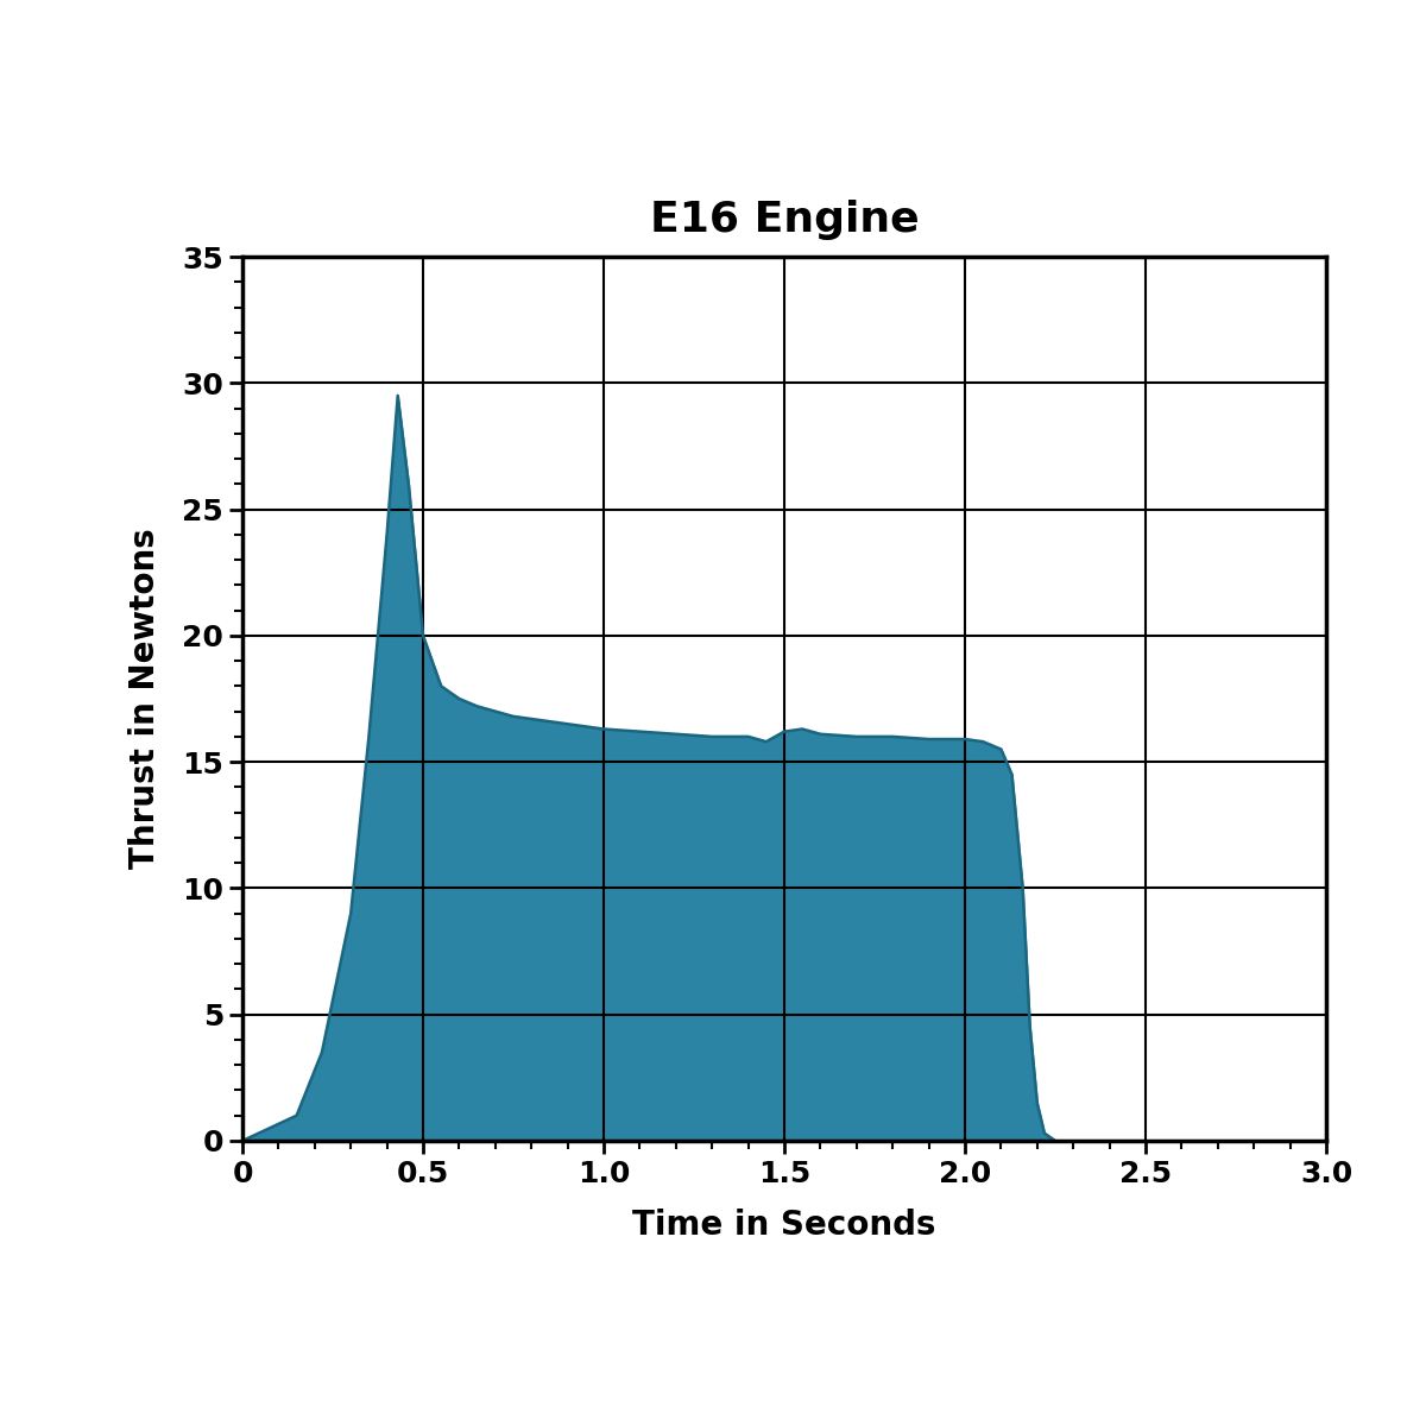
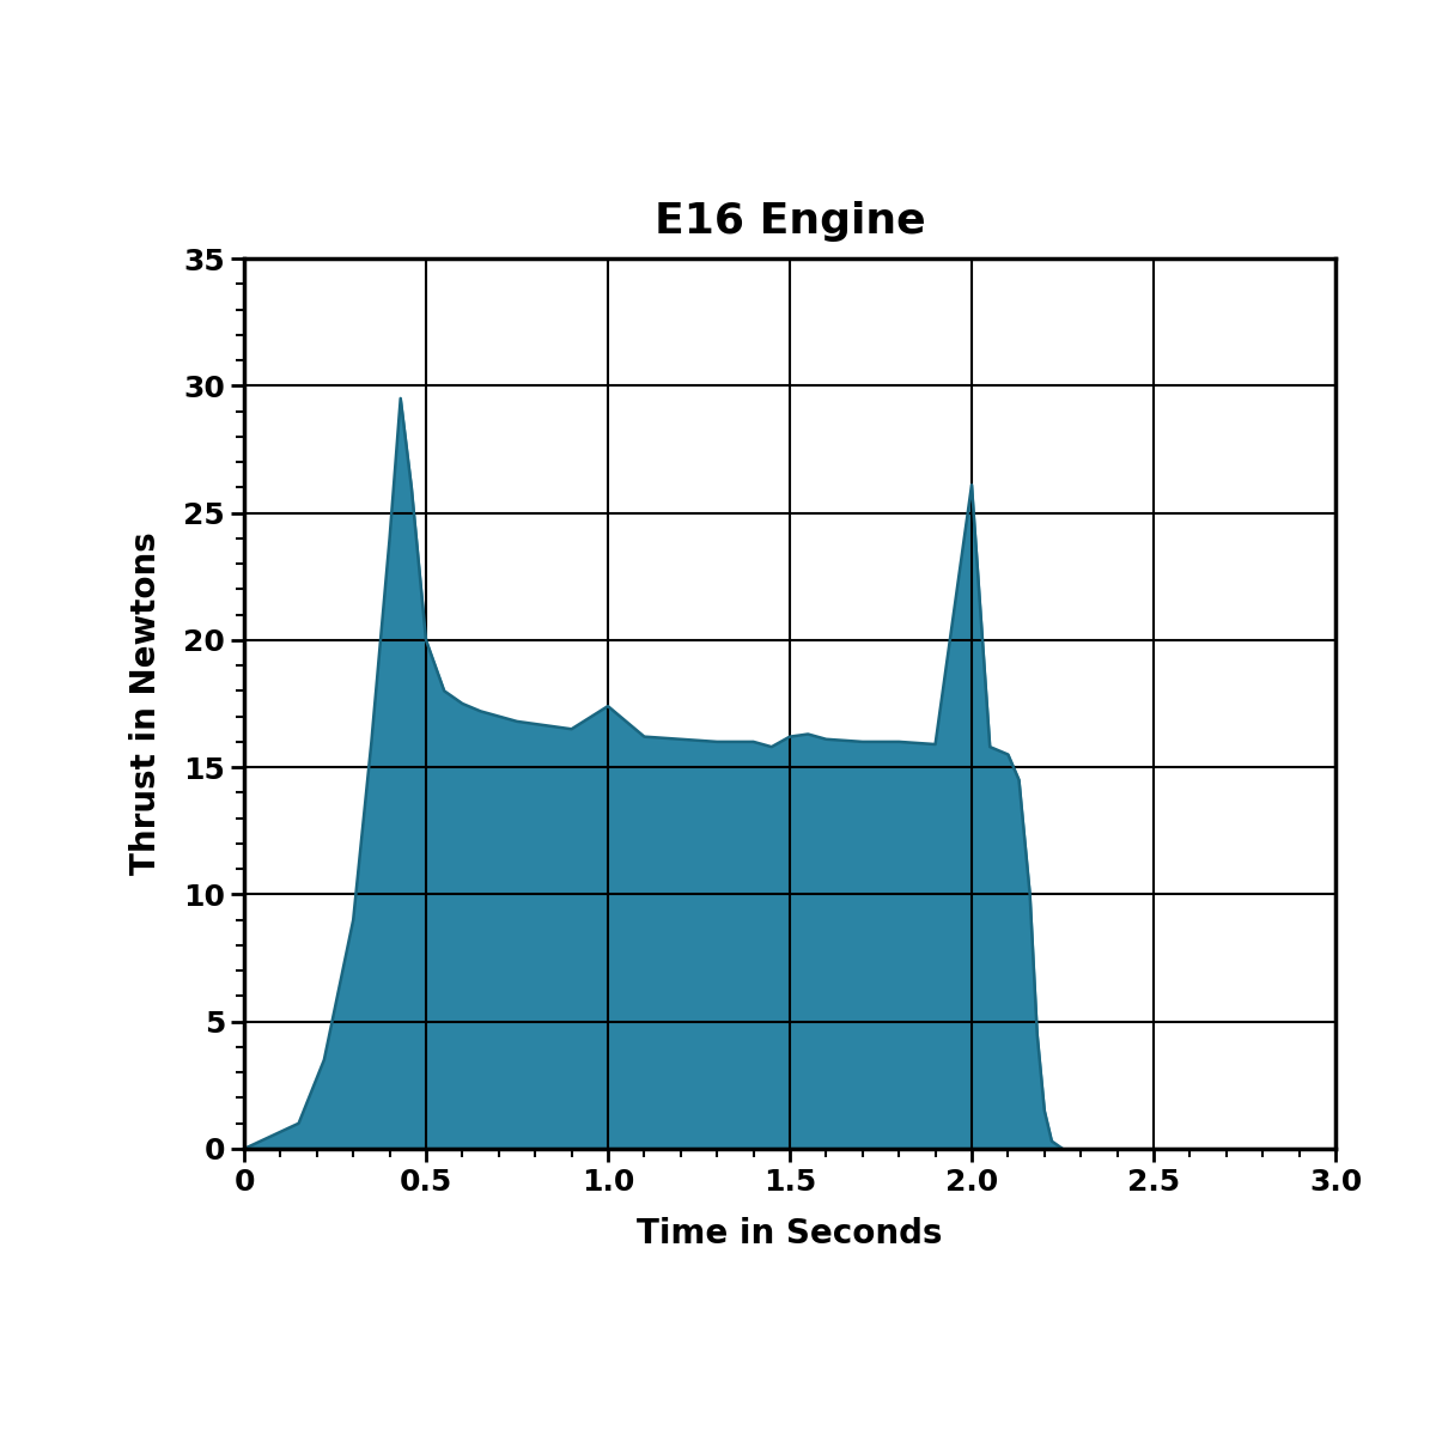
1.0: 16.3 -> 17.4
2.0: 15.9 -> 26.1
